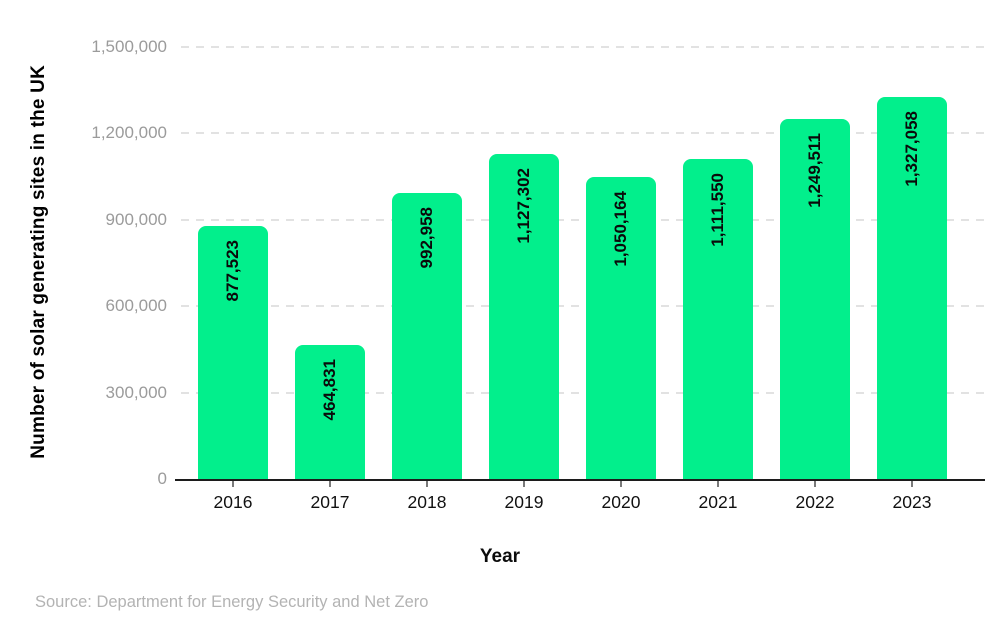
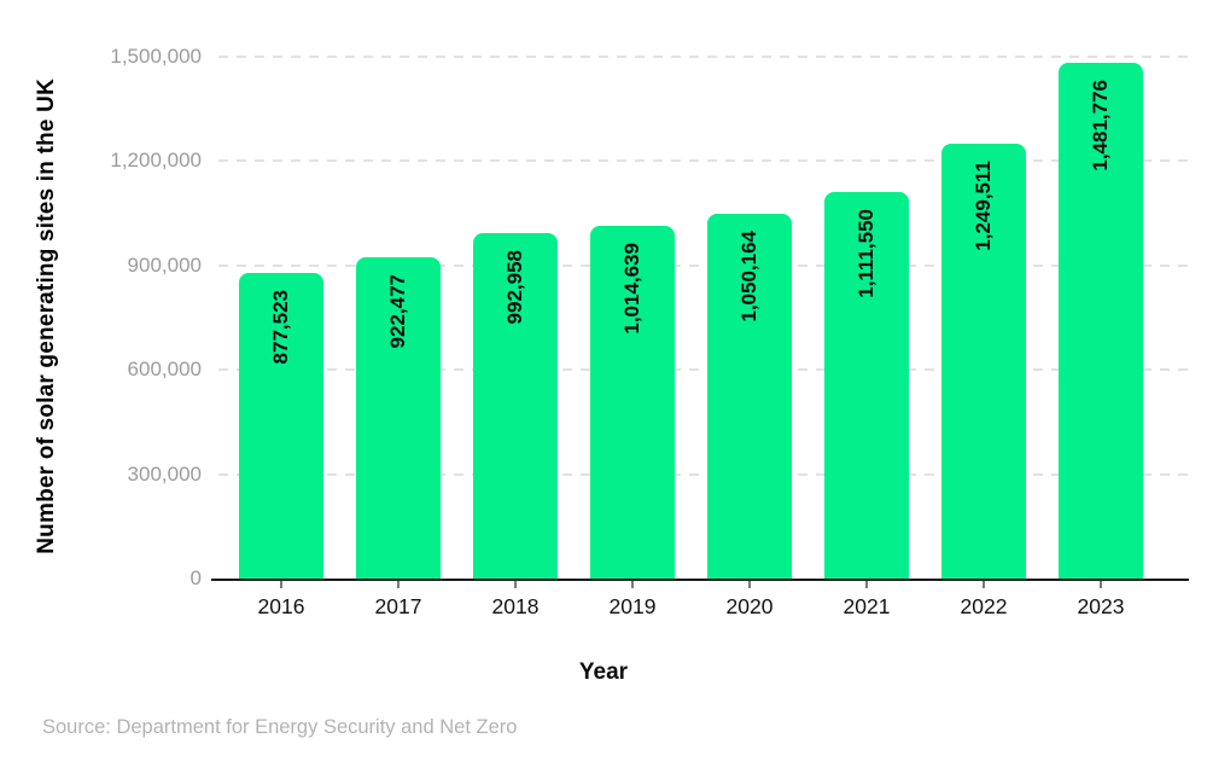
2017: 464,831 -> 922,477
2019: 1,127,302 -> 1,014,639
2023: 1,327,058 -> 1,481,776
